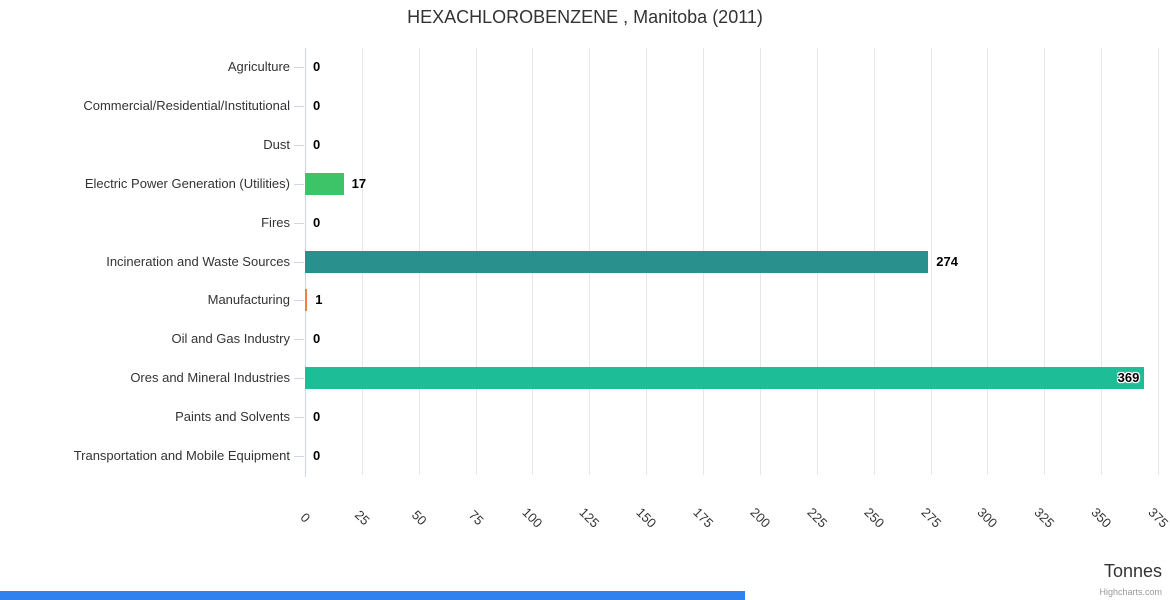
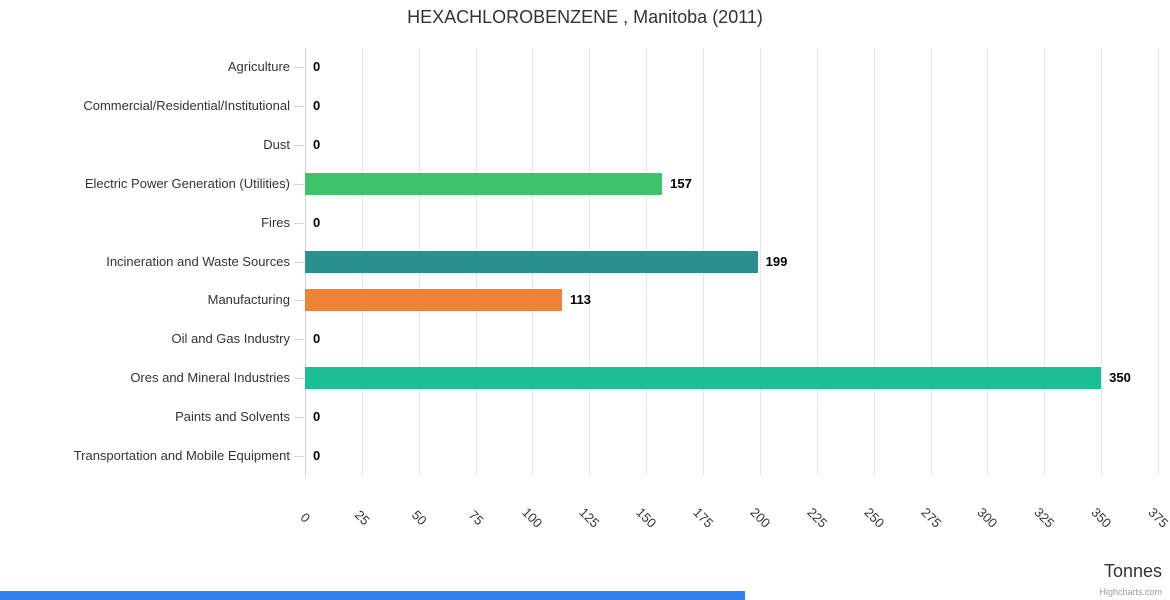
Electric Power Generation (Utilities): 17 -> 157
Incineration and Waste Sources: 274 -> 199
Manufacturing: 1 -> 113
Ores and Mineral Industries: 369 -> 350
